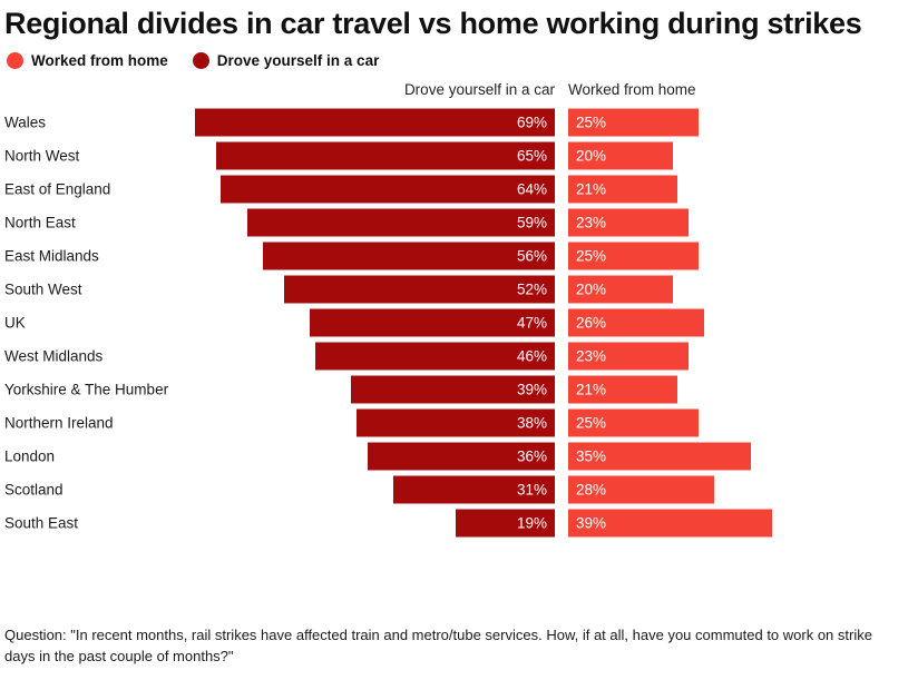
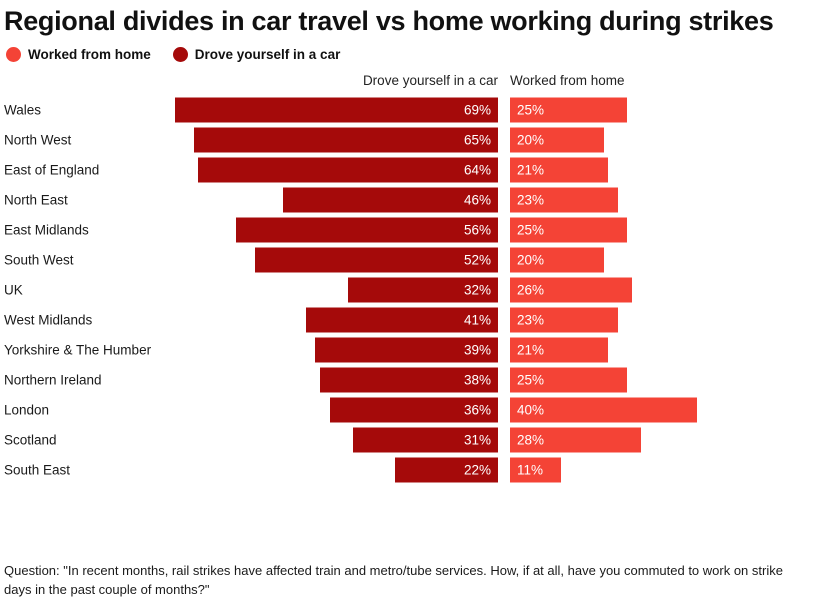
Drove yourself in a car/North East: 59% -> 46%
Drove yourself in a car/UK: 47% -> 32%
Drove yourself in a car/West Midlands: 46% -> 41%
Worked from home/London: 35% -> 40%
Drove yourself in a car/South East: 19% -> 22%
Worked from home/South East: 39% -> 11%
